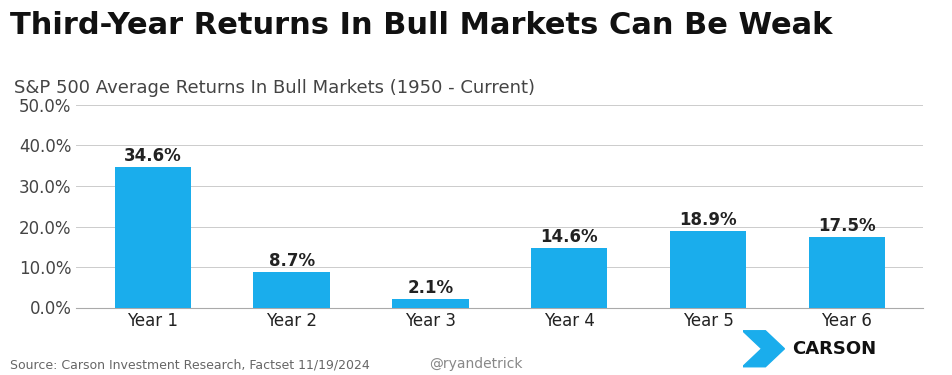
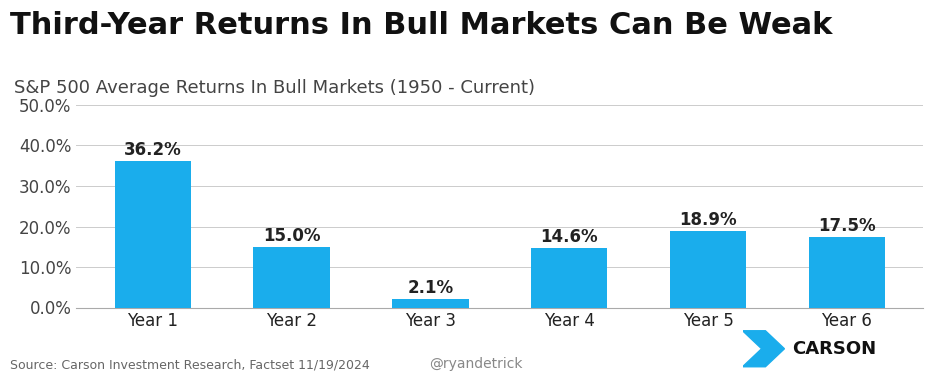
Year 1: 34.6% -> 36.2%
Year 2: 8.7% -> 15.0%
